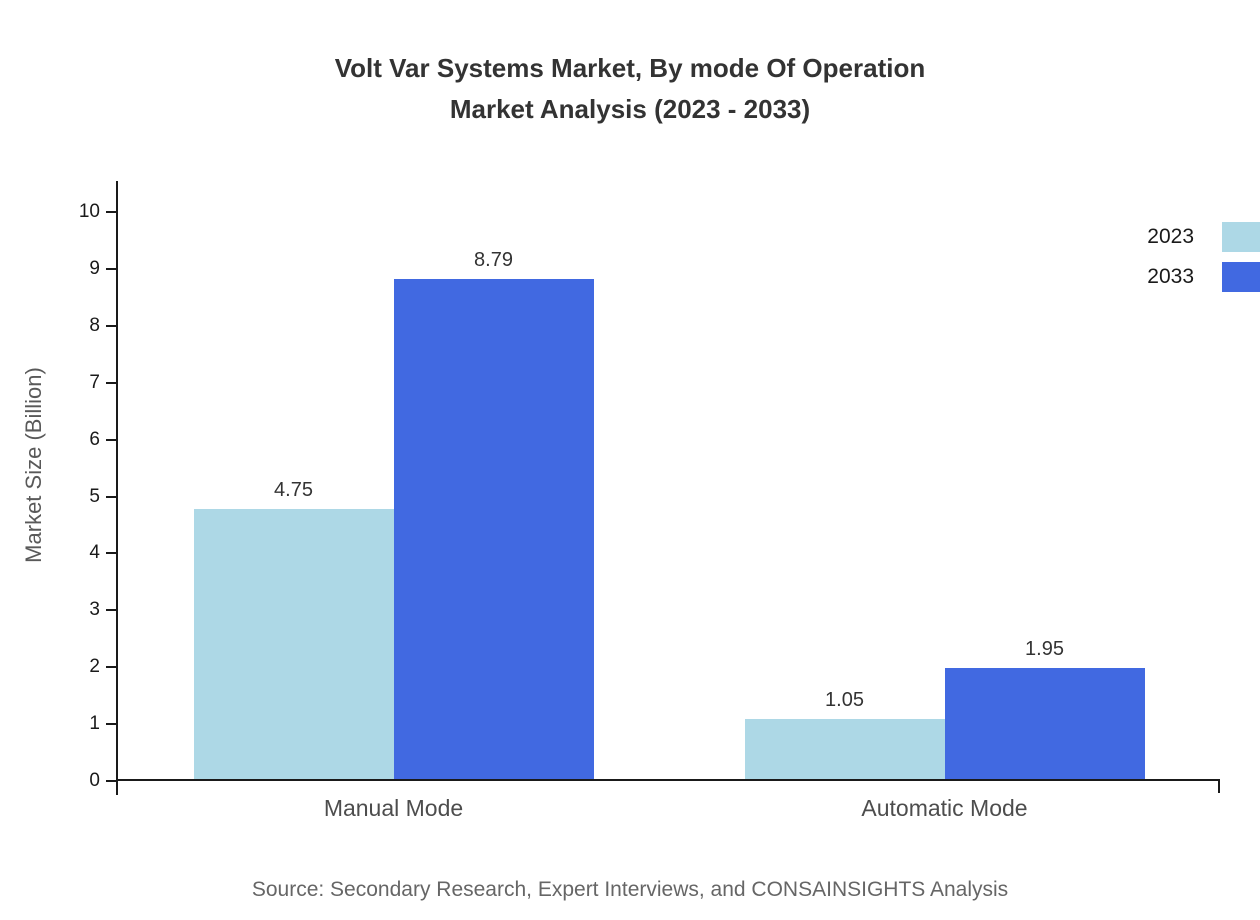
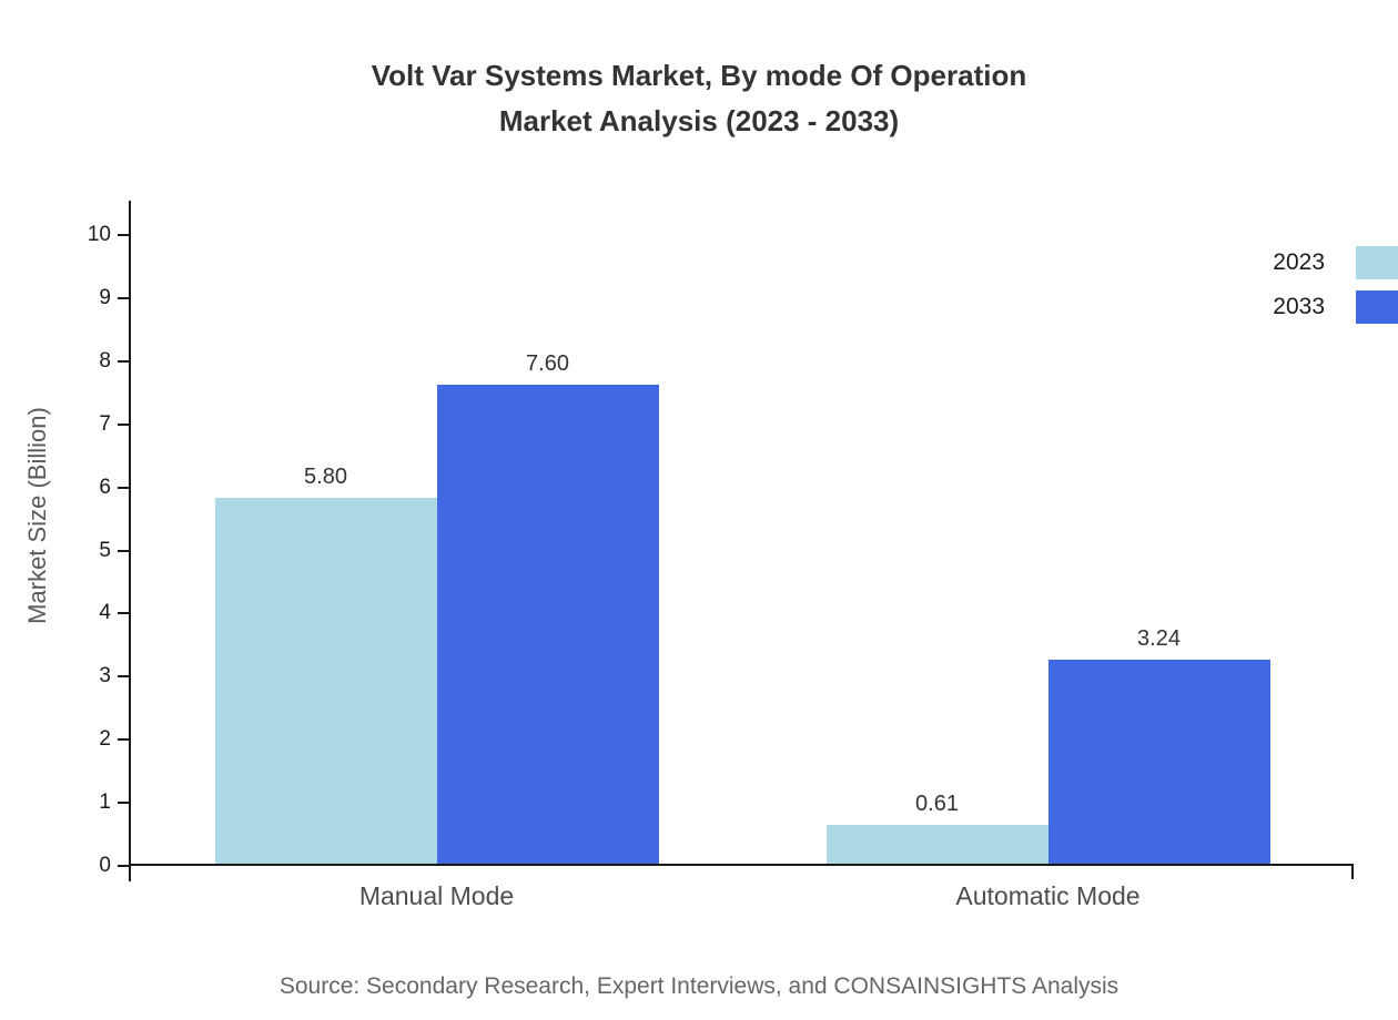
2023/Manual Mode: 4.75 -> 5.80
2033/Manual Mode: 8.79 -> 7.60
2023/Automatic Mode: 1.05 -> 0.61
2033/Automatic Mode: 1.95 -> 3.24
